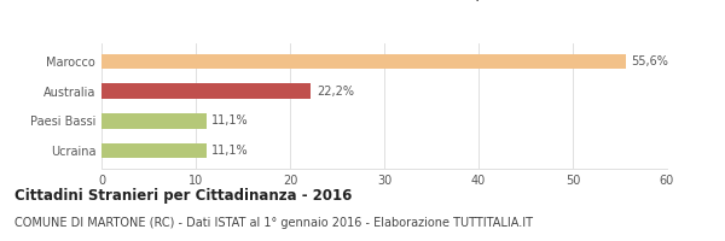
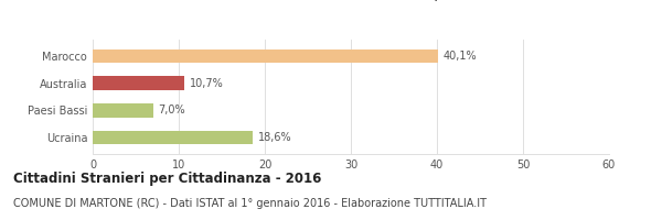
Marocco: 55,6% -> 40,1%
Australia: 22,2% -> 10,7%
Paesi Bassi: 11,1% -> 7,0%
Ucraina: 11,1% -> 18,6%
